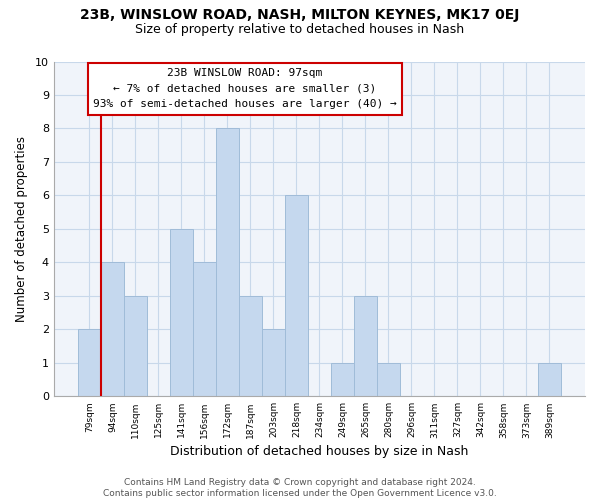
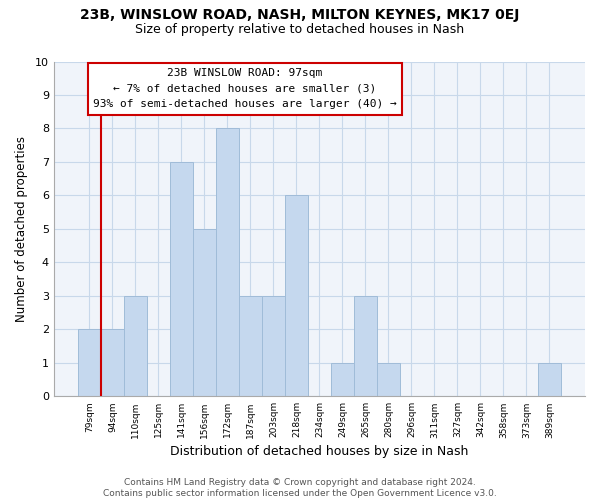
94sqm: 4 -> 2
141sqm: 5 -> 7
156sqm: 4 -> 5
203sqm: 2 -> 3
